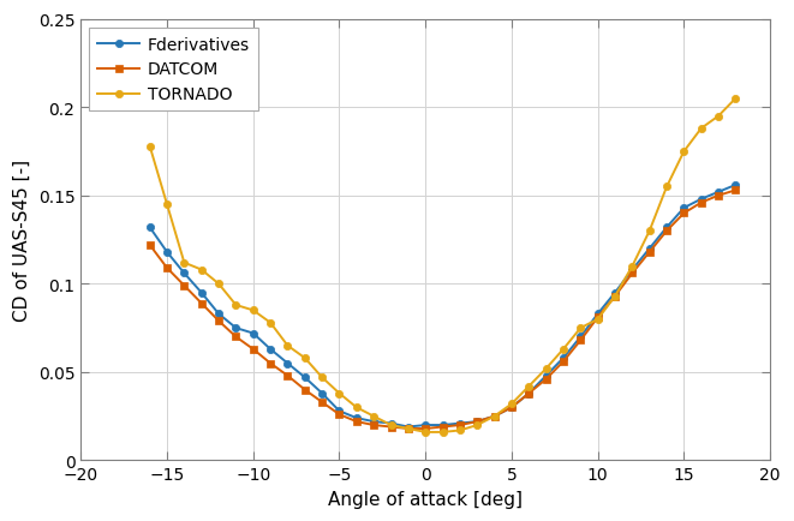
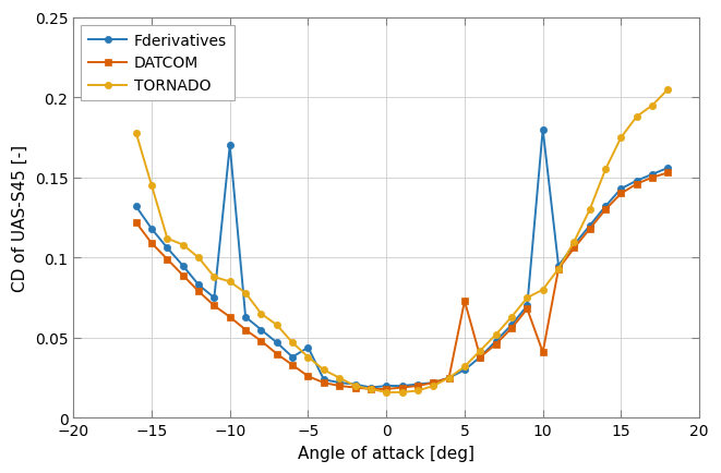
Fderivatives/−10: 0.072 -> 0.170
Fderivatives/−5: 0.028 -> 0.044
DATCOM/5: 0.030 -> 0.073
Fderivatives/10: 0.083 -> 0.180
DATCOM/10: 0.081 -> 0.041
